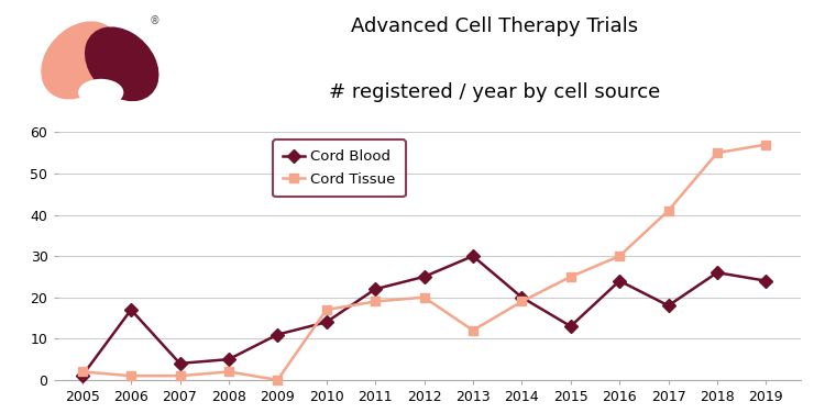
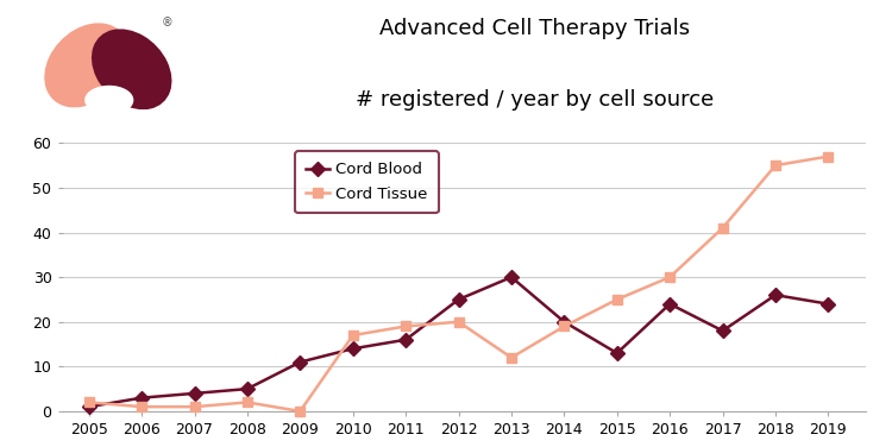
Cord Blood/2006: 17 -> 3
Cord Blood/2011: 22 -> 16
